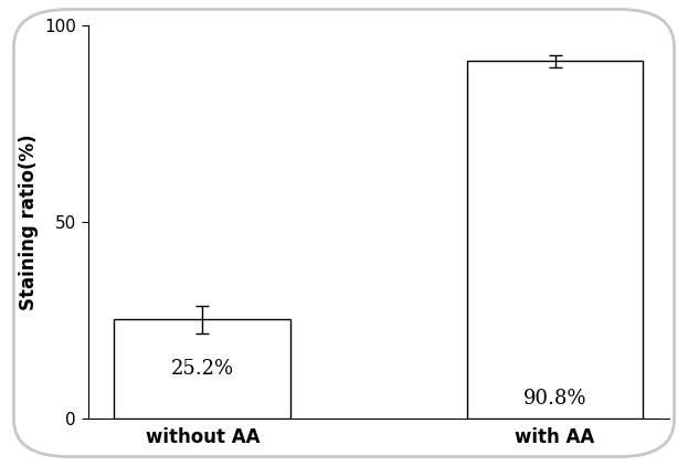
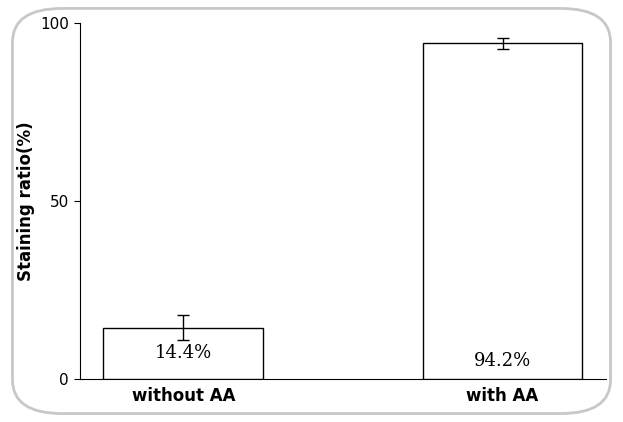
without AA: 25.2% -> 14.4%
with AA: 90.8% -> 94.2%
